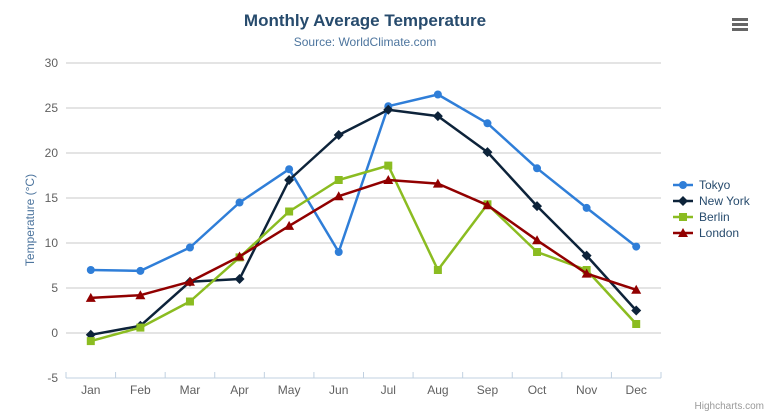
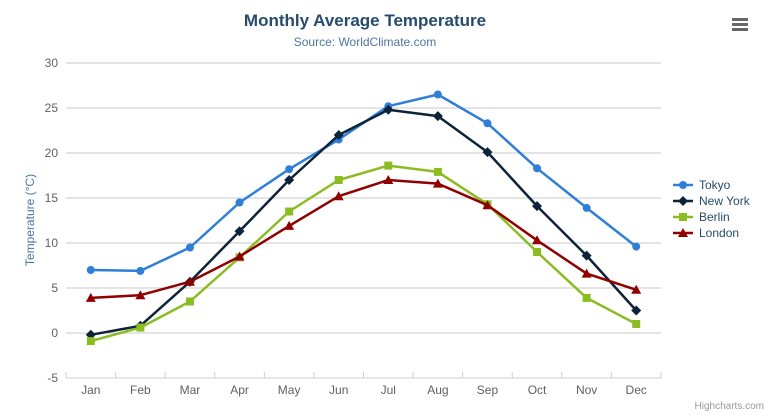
New York/Apr: 6 -> 11
Tokyo/Jun: 9 -> 22
Berlin/Aug: 7 -> 18
Berlin/Nov: 7 -> 4
